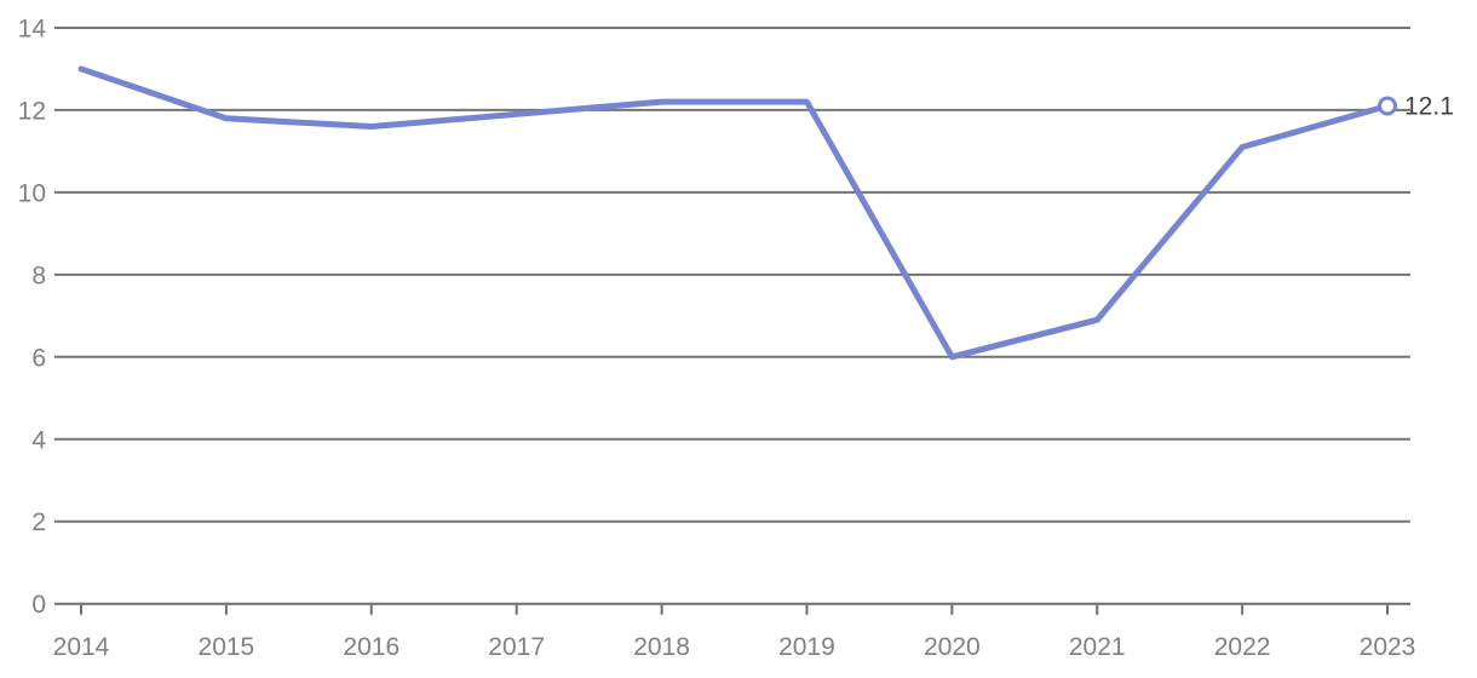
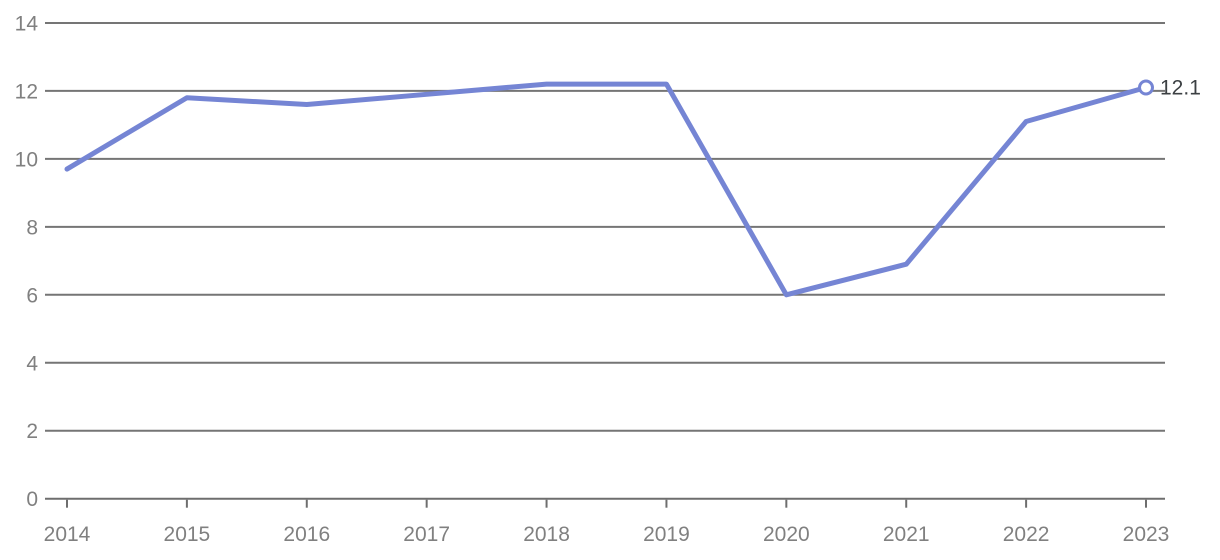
2014: 13.0 -> 9.7
